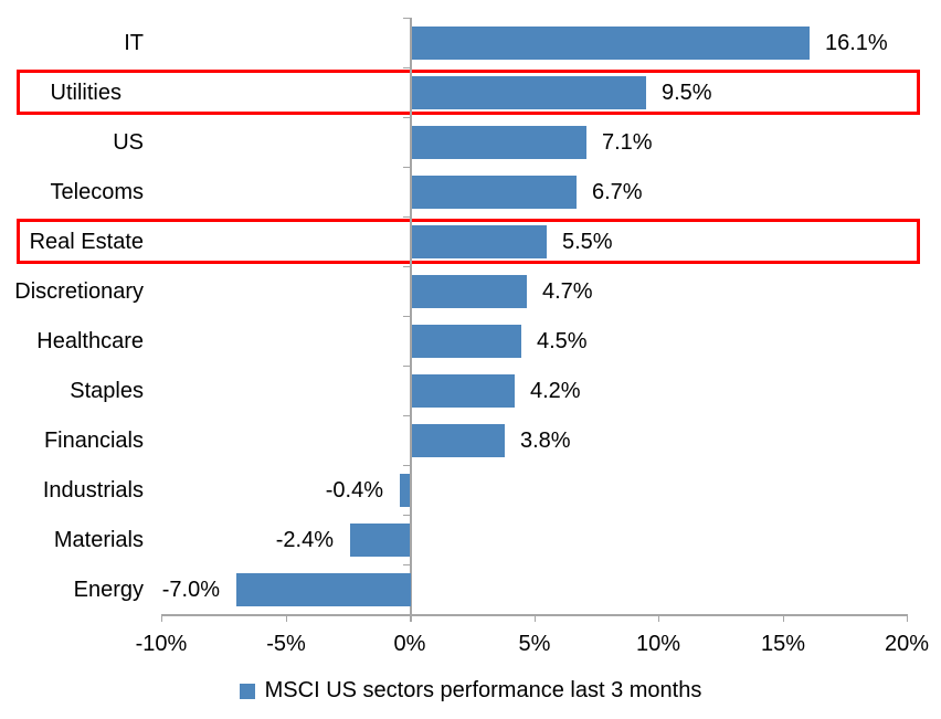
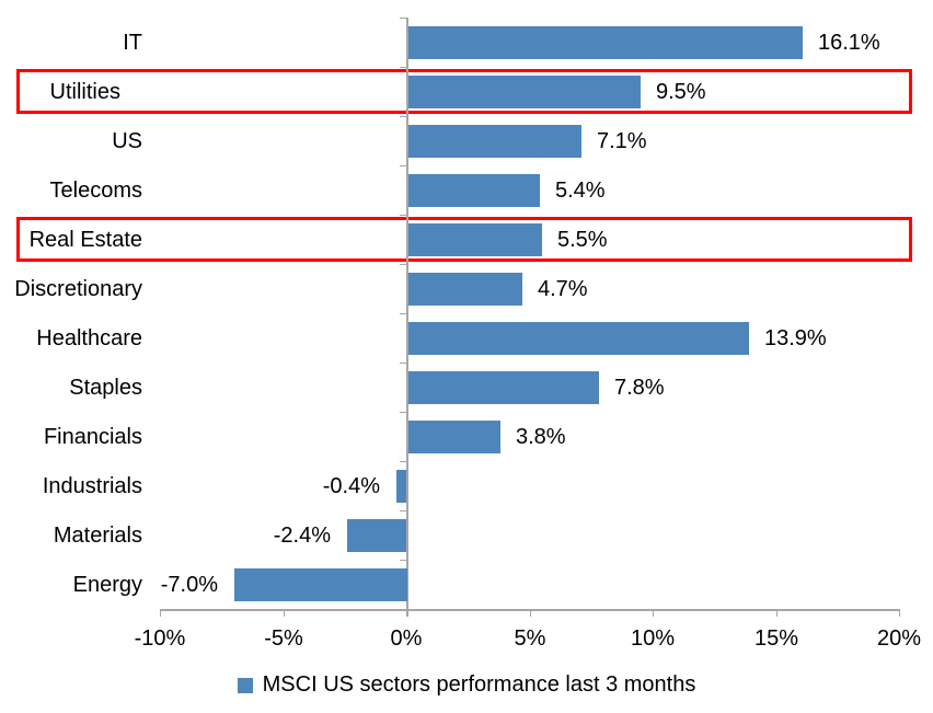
Telecoms: 6.7% -> 5.4%
Healthcare: 4.5% -> 13.9%
Staples: 4.2% -> 7.8%
